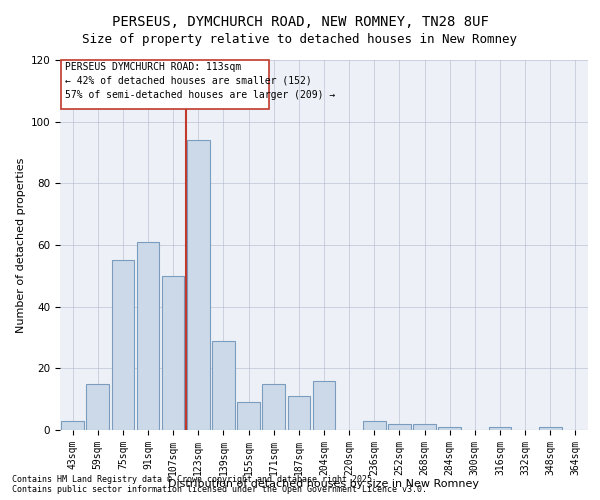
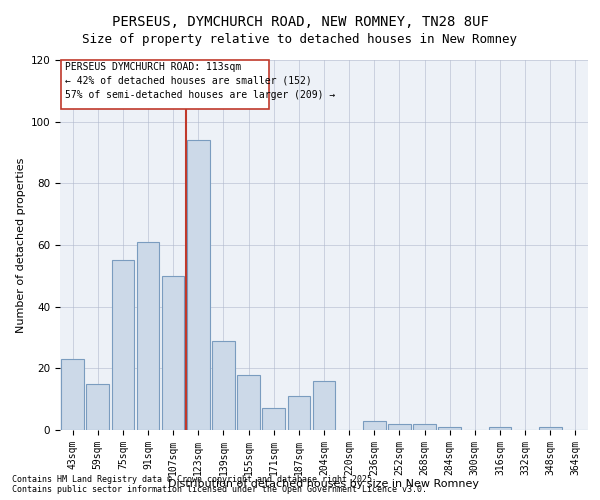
43sqm: 3 -> 23
155sqm: 9 -> 18
171sqm: 15 -> 7
